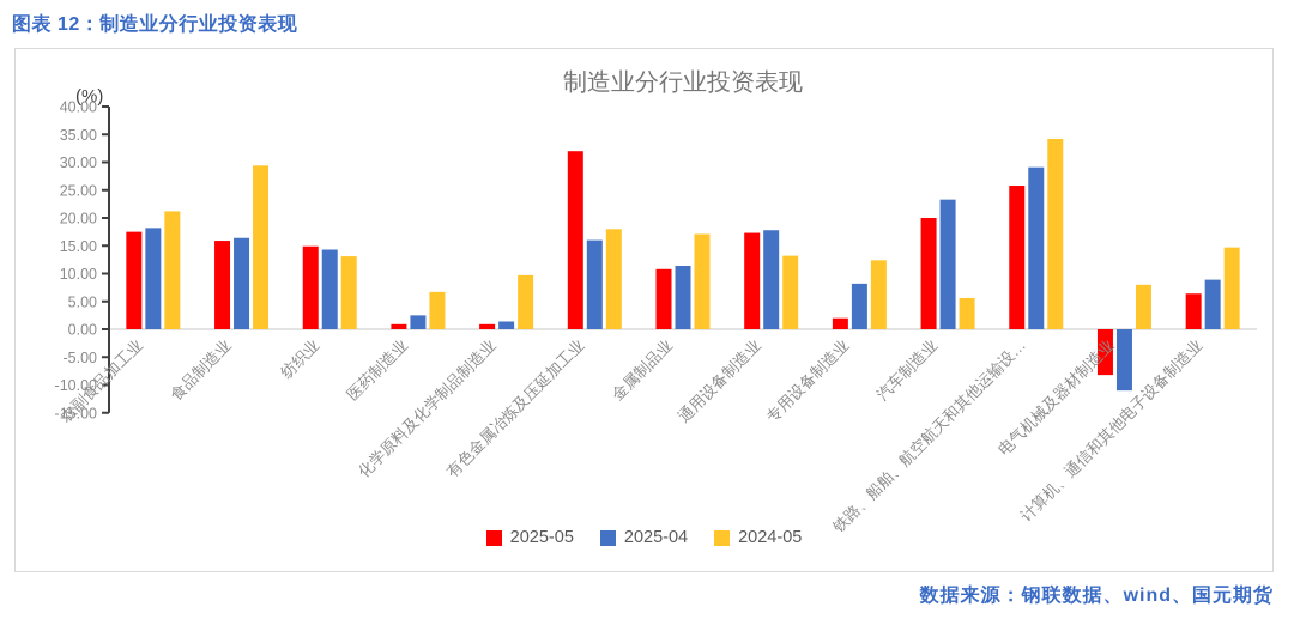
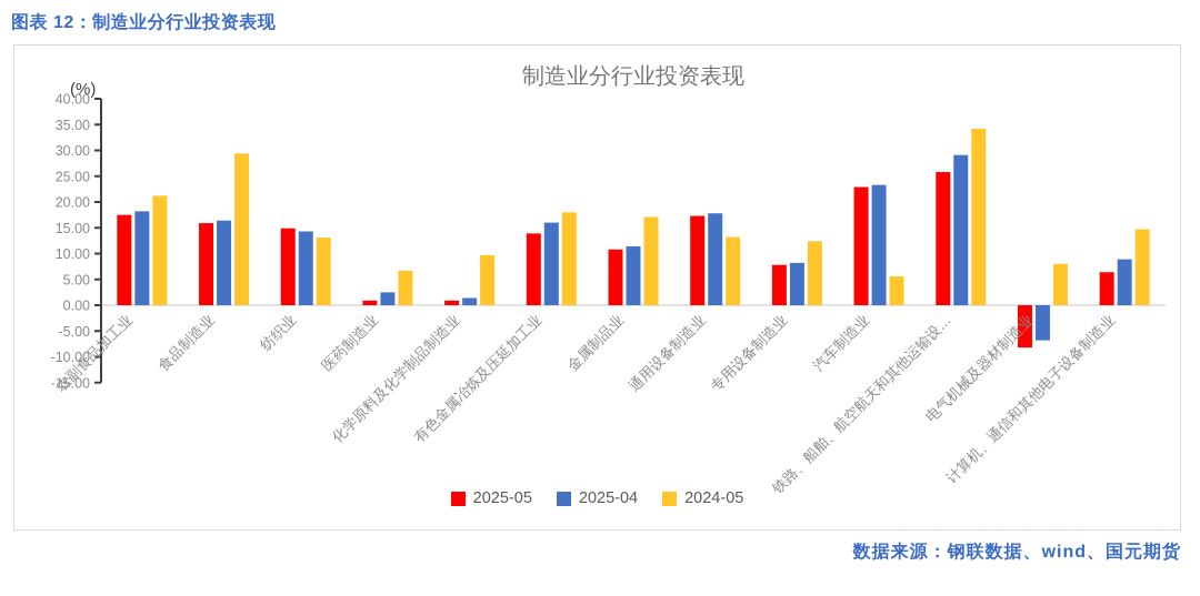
2025-05/有色金属冶炼及压延加工业: 32 -> 14
2025-05/专用设备制造业: 2 -> 8
2025-05/汽车制造业: 20 -> 23
2025-04/电气机械及器材制造业: -11 -> -7
